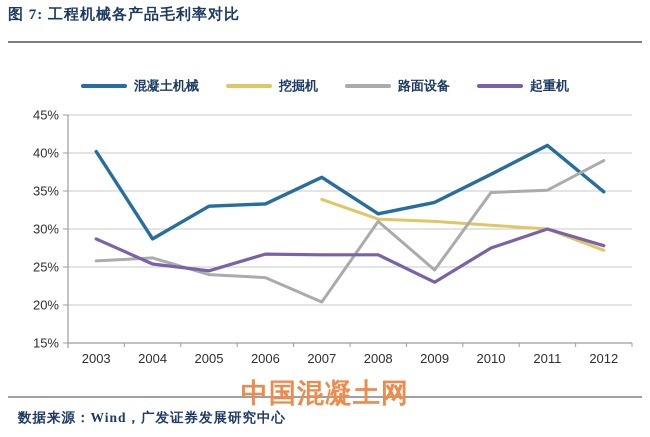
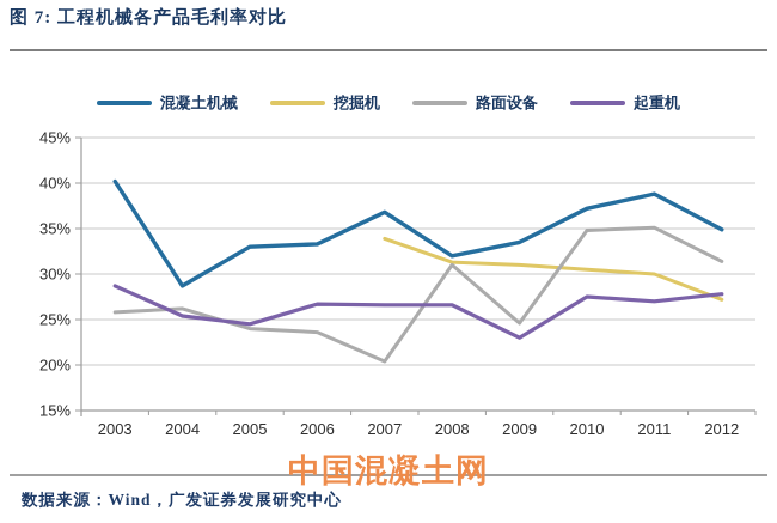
混凝土机械/2011: 41% -> 39%
起重机/2011: 30% -> 27%
路面设备/2012: 39% -> 31%
